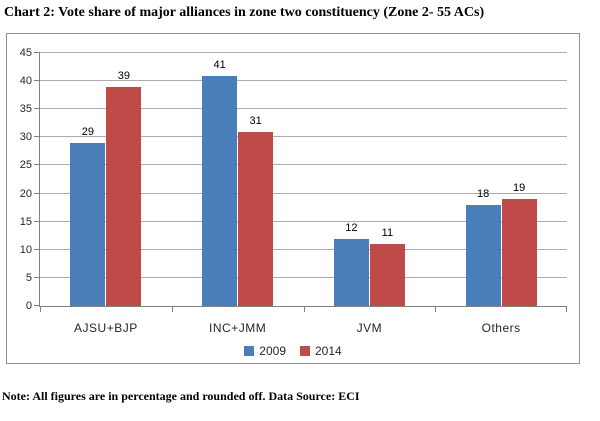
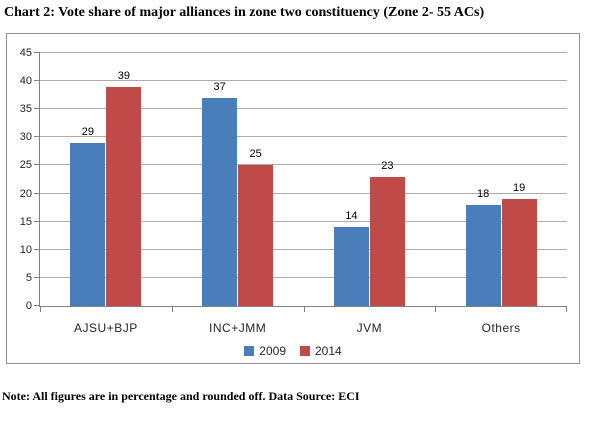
2009/INC+JMM: 41 -> 37
2014/INC+JMM: 31 -> 25
2009/JVM: 12 -> 14
2014/JVM: 11 -> 23
